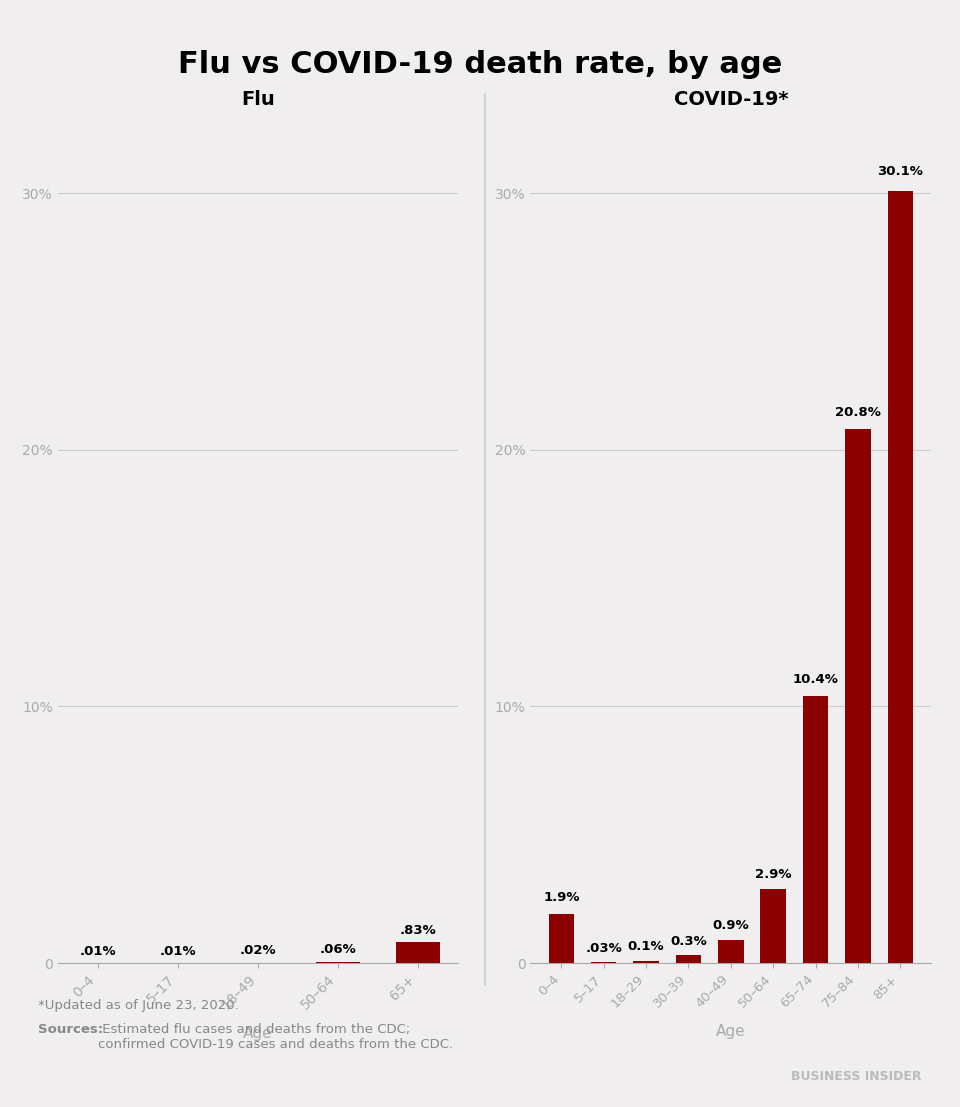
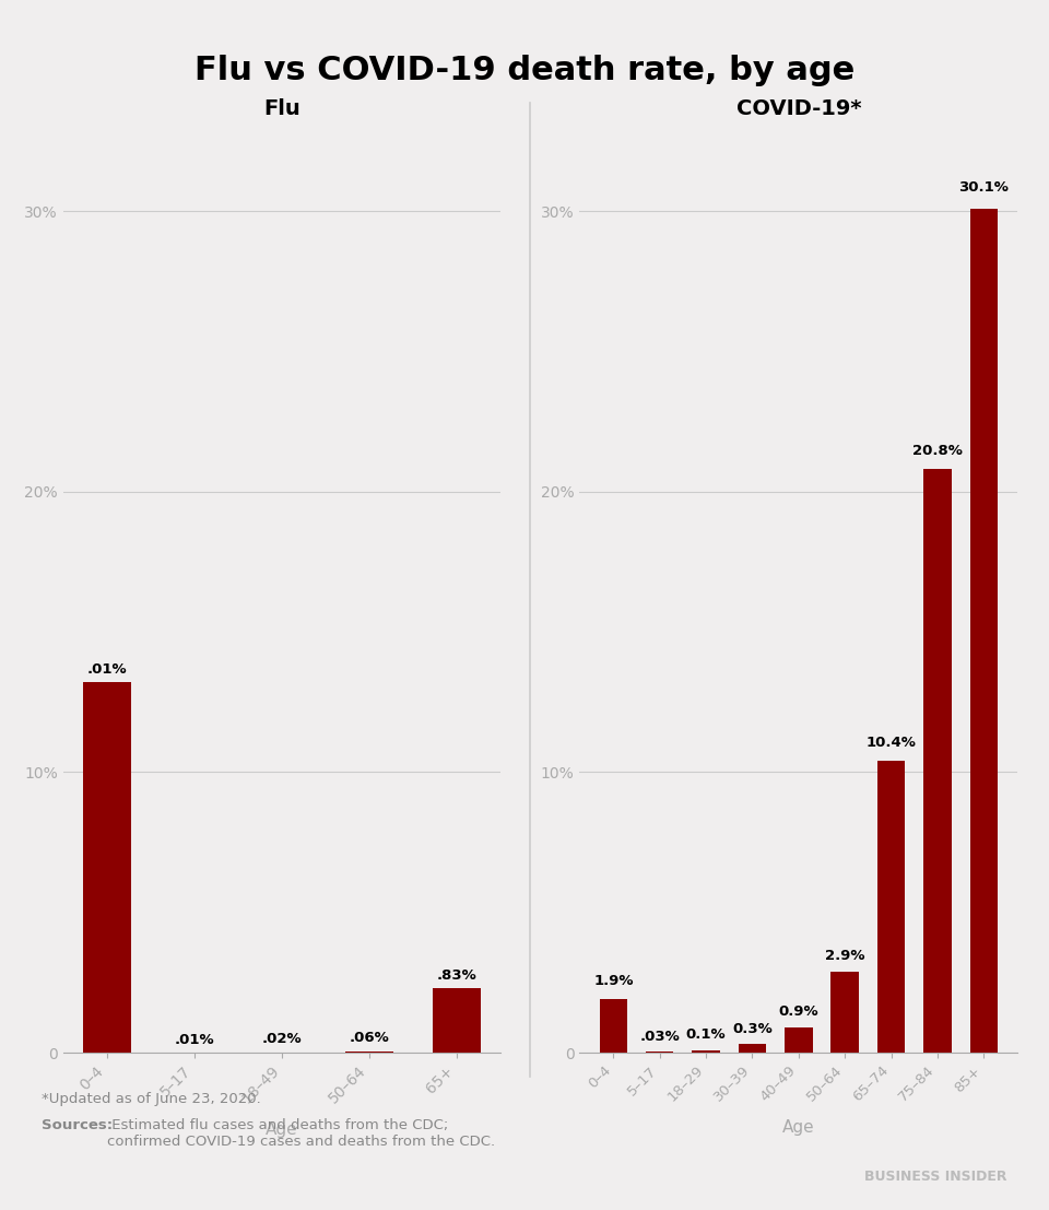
Flu/0–4: 0.01% -> 13.20%
Flu/65+: 0.83% -> 2.30%
